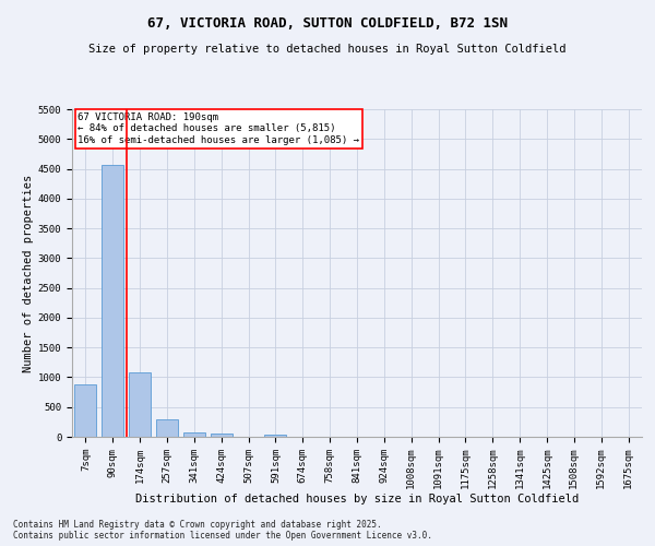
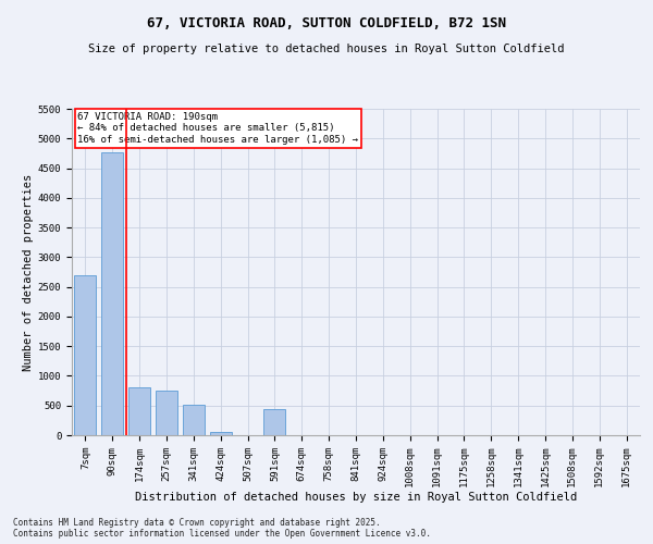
7sqm: 880 -> 2700
90sqm: 4560 -> 4760
174sqm: 1080 -> 800
257sqm: 300 -> 760
341sqm: 70 -> 520
591sqm: 40 -> 440
